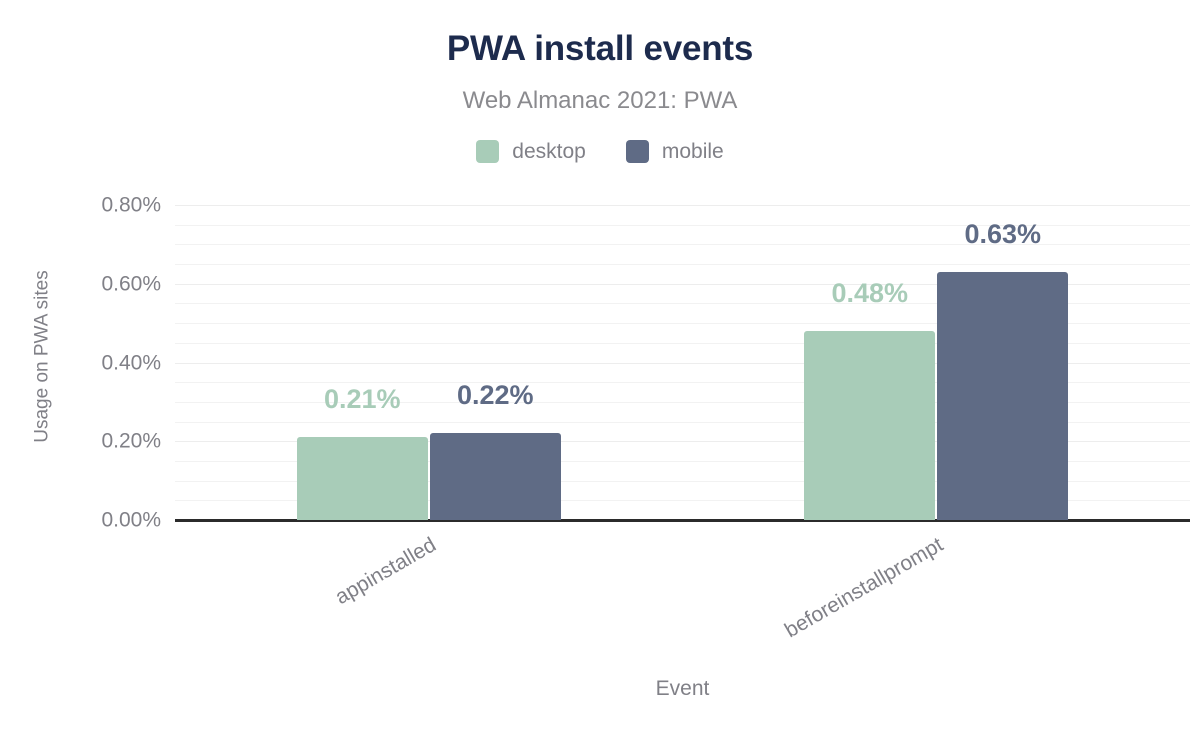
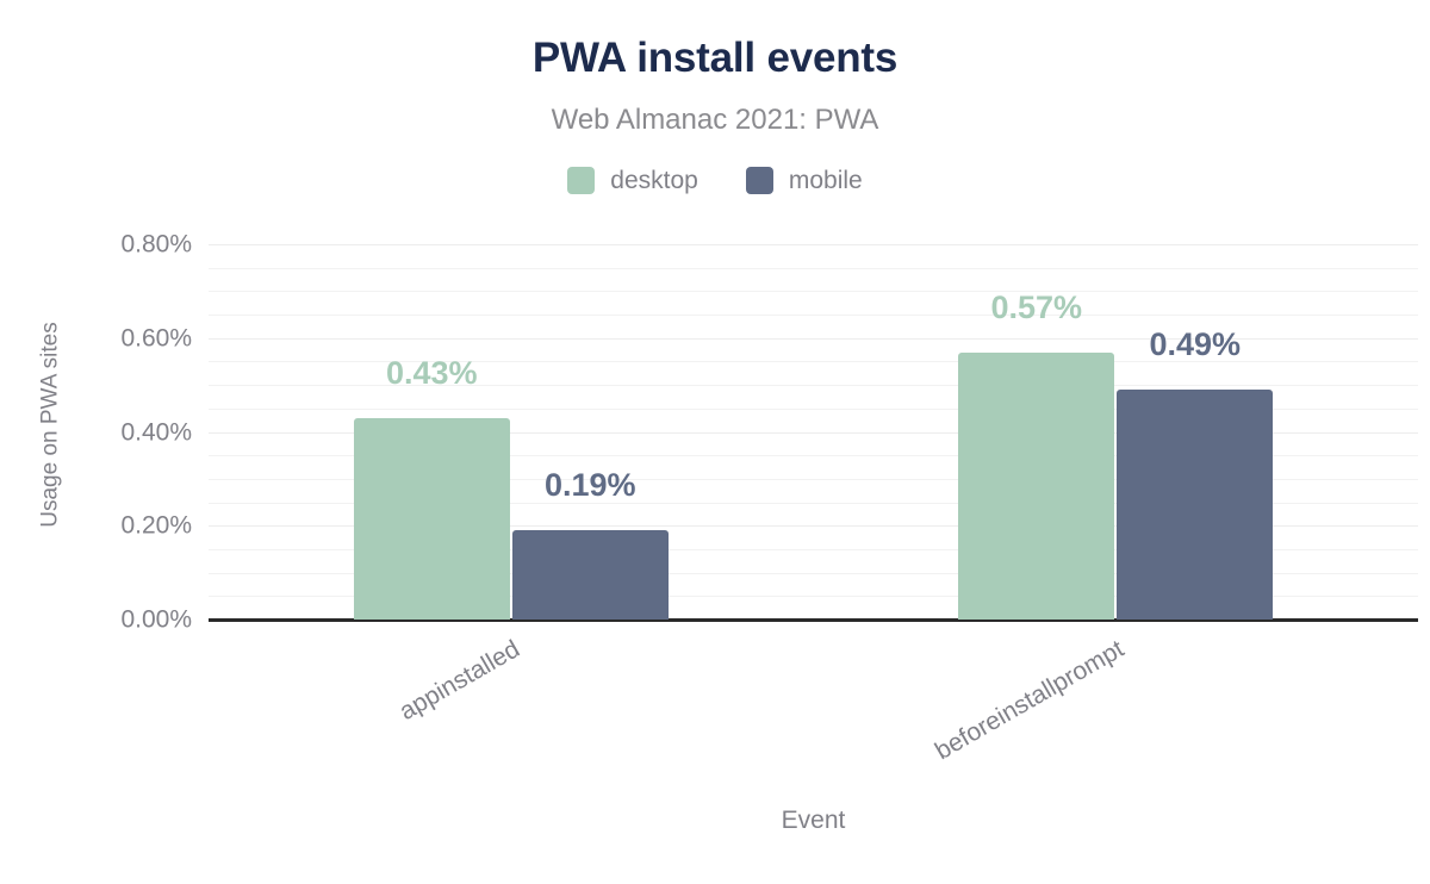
desktop/appinstalled: 0.21% -> 0.43%
mobile/appinstalled: 0.22% -> 0.19%
desktop/beforeinstallprompt: 0.48% -> 0.57%
mobile/beforeinstallprompt: 0.63% -> 0.49%
